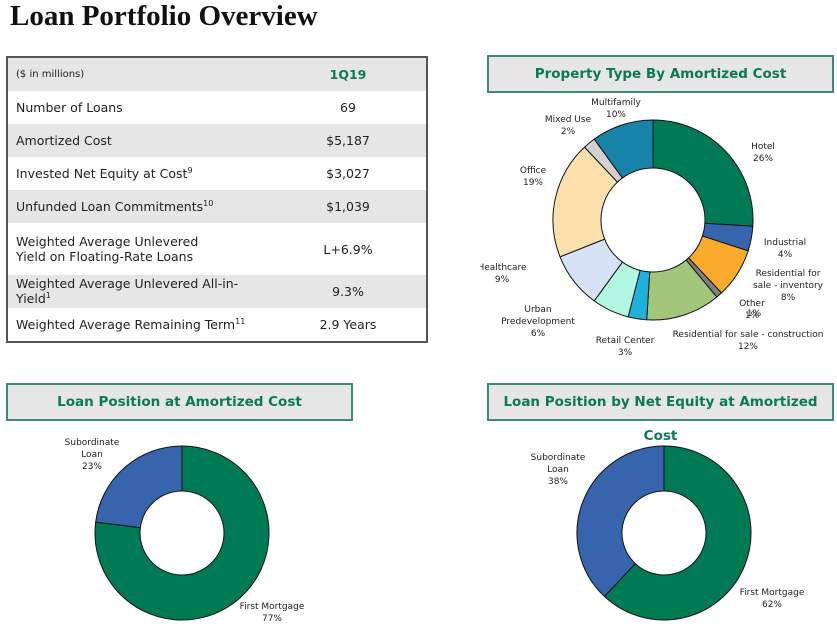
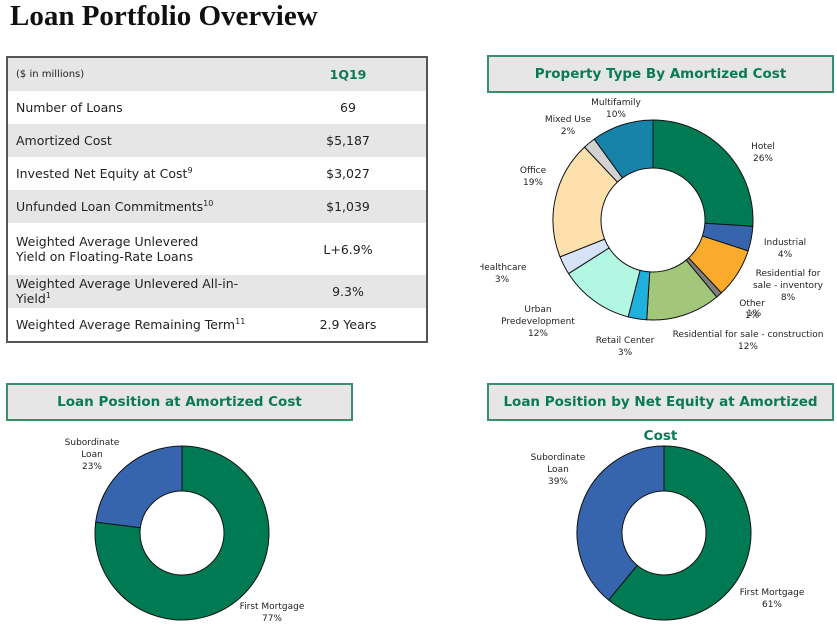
Property Type By Amortized Cost/Urban Predevelopment: 6% -> 12%
Property Type By Amortized Cost/Healthcare: 9% -> 3%
Loan Position by Net Equity at Amortized Cost/First Mortgage: 62% -> 61%
Loan Position by Net Equity at Amortized Cost/Subordinate Loan: 38% -> 39%
